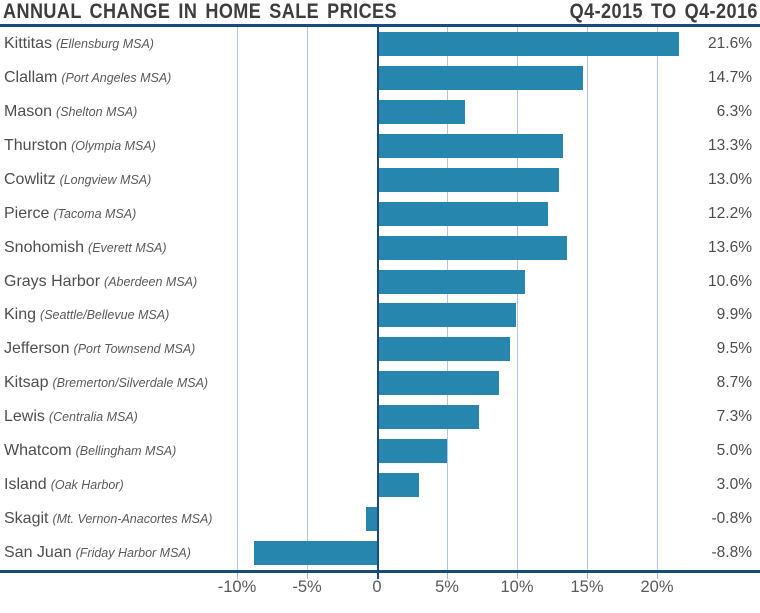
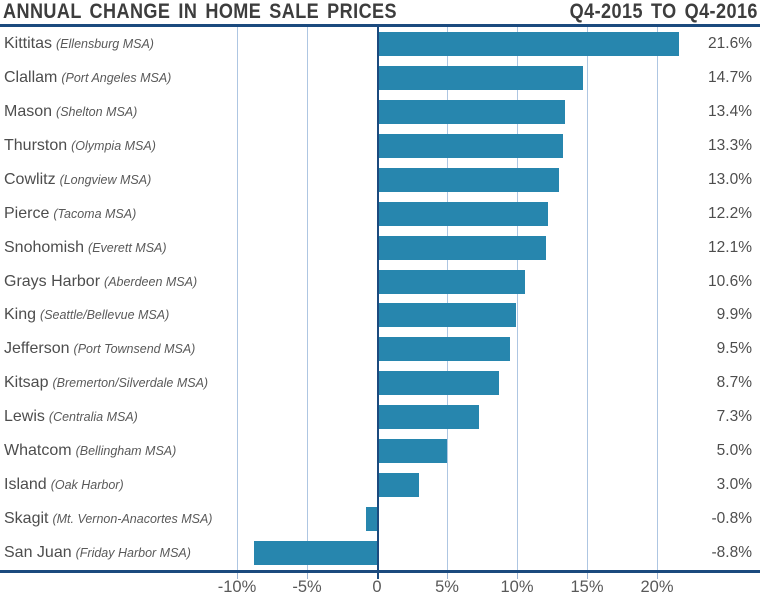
Mason: 6.3% -> 13.4%
Snohomish: 13.6% -> 12.1%
